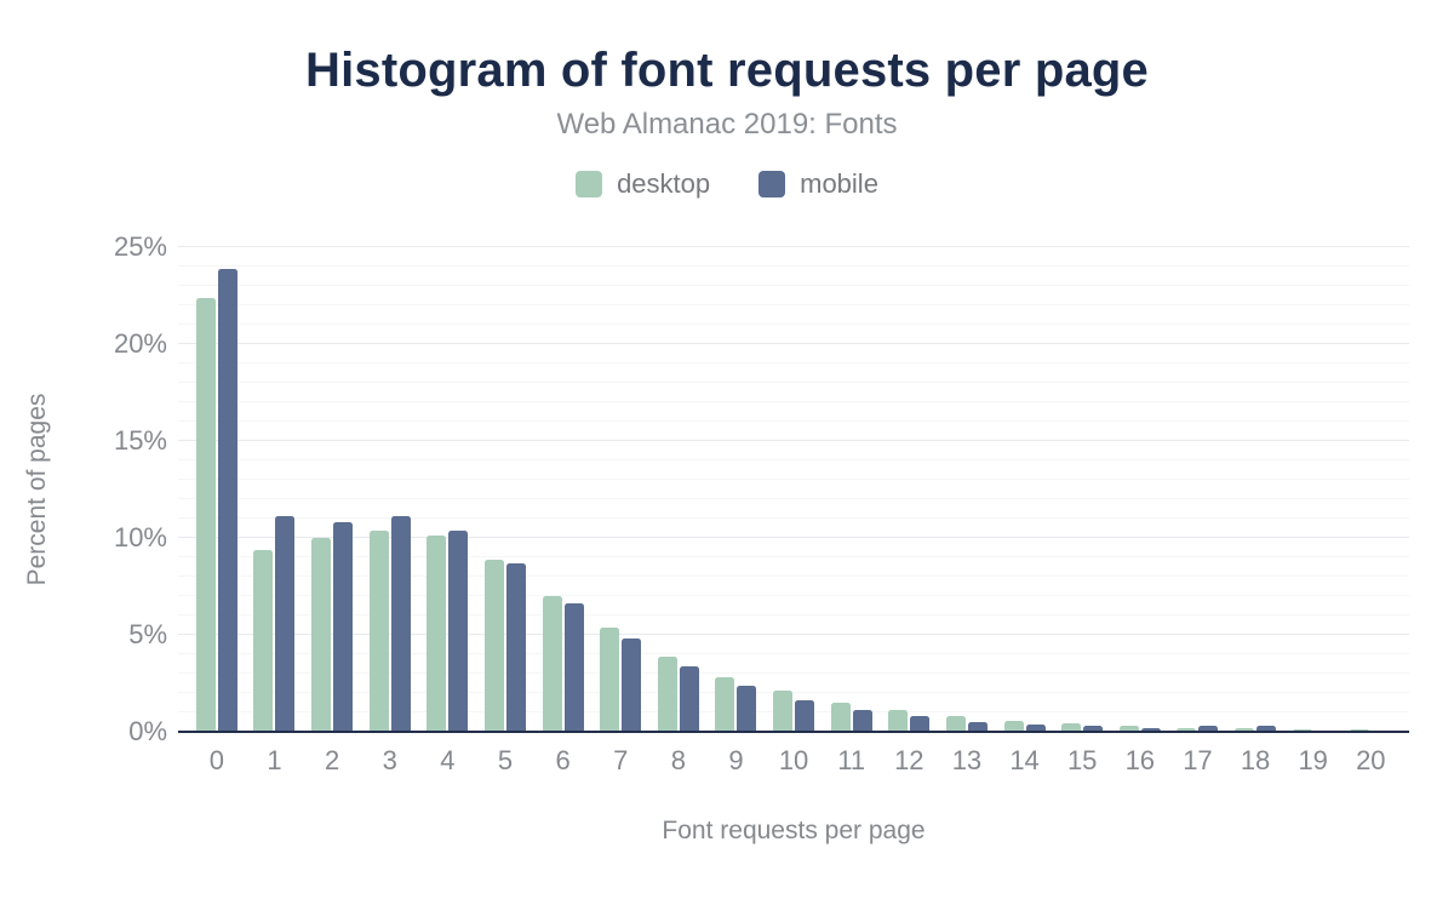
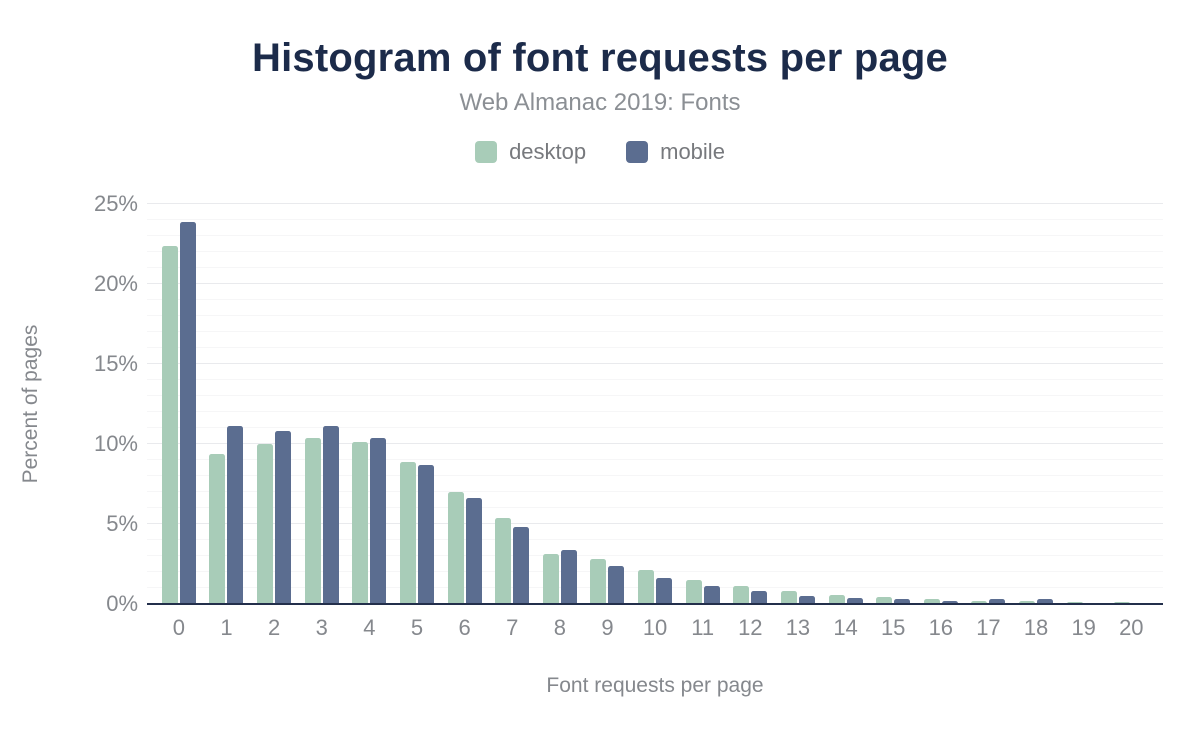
desktop/8: 3.9% -> 3.1%
